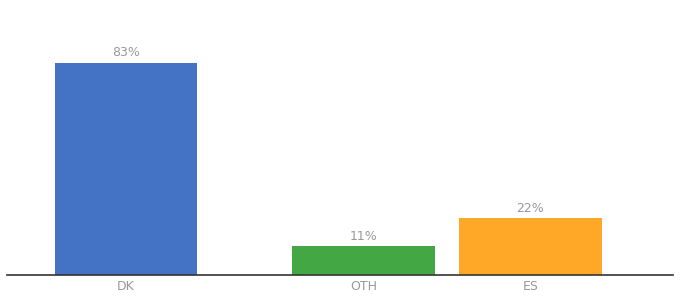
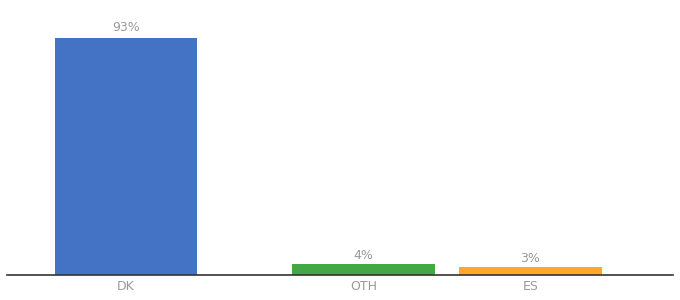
DK: 83% -> 93%
OTH: 11% -> 4%
ES: 22% -> 3%
